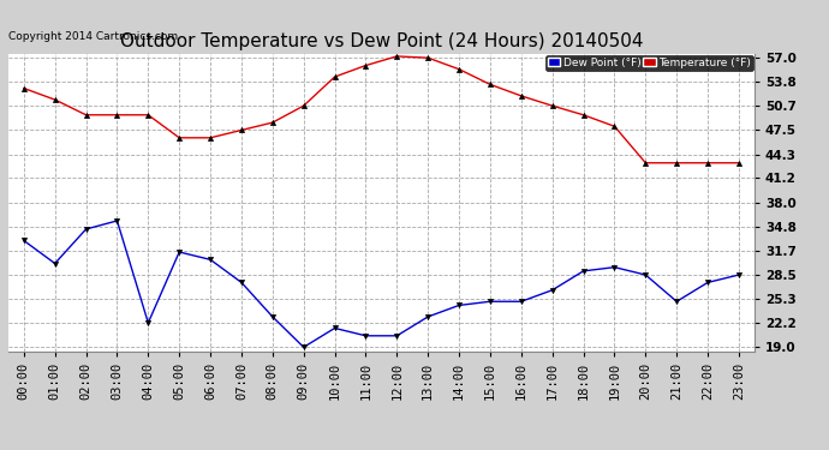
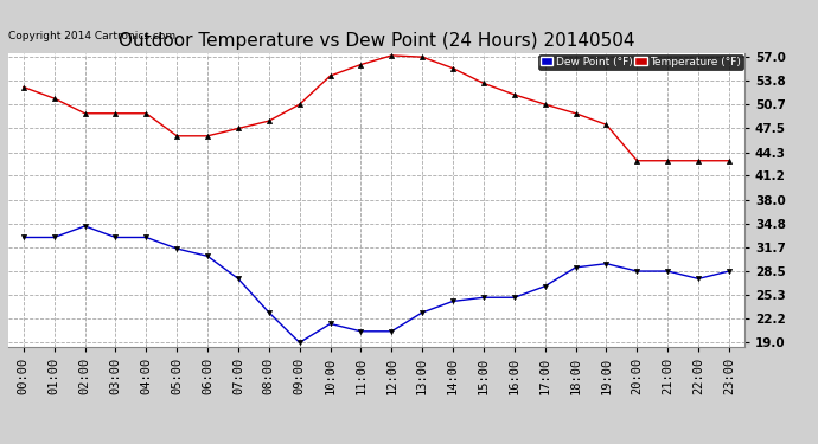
Dew Point (°F)/01:00: 30.0 -> 33.0
Dew Point (°F)/03:00: 35.6 -> 33.0
Dew Point (°F)/04:00: 22.2 -> 33.0
Dew Point (°F)/21:00: 25.0 -> 28.5
